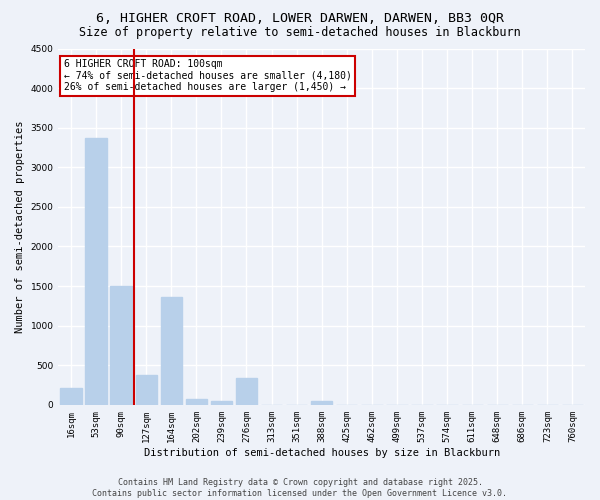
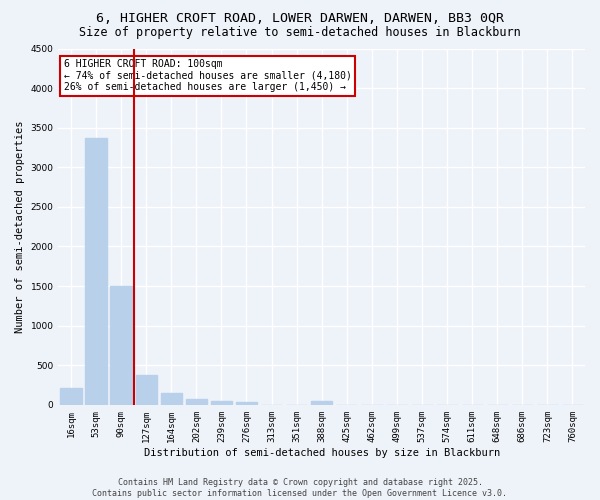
164sqm: 1360 -> 150
276sqm: 340 -> 40
